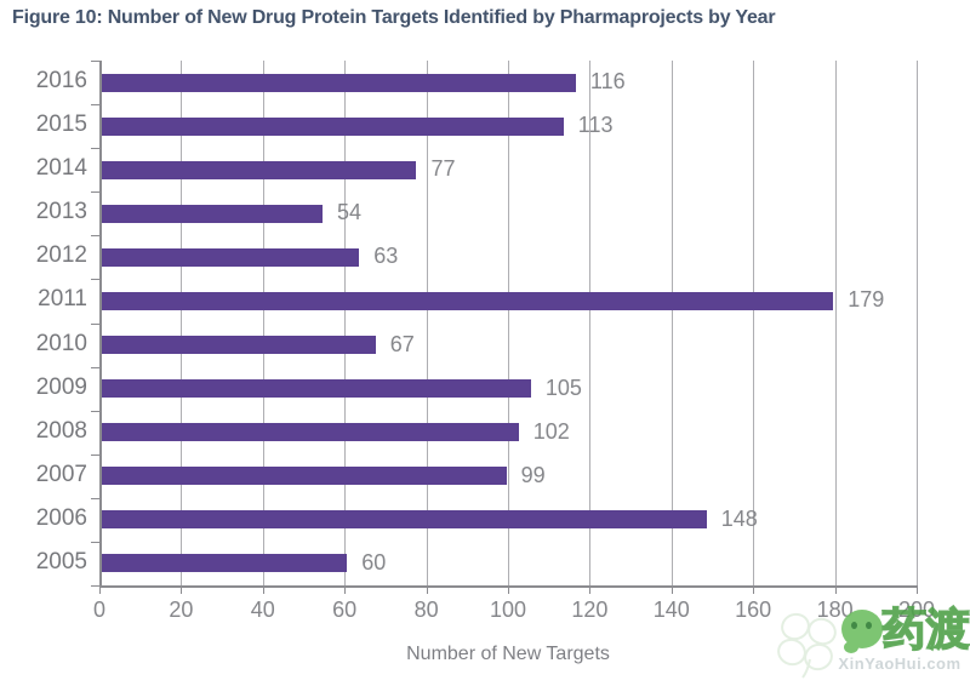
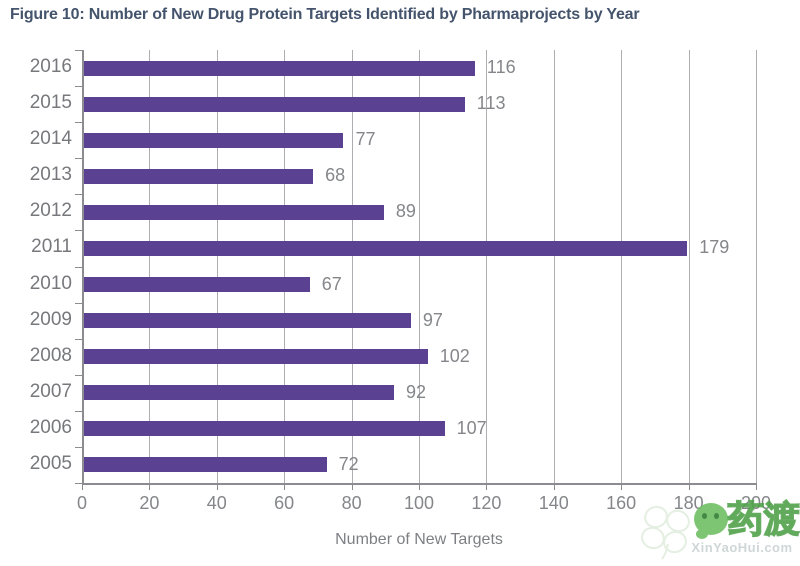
2013: 54 -> 68
2012: 63 -> 89
2009: 105 -> 97
2007: 99 -> 92
2006: 148 -> 107
2005: 60 -> 72
